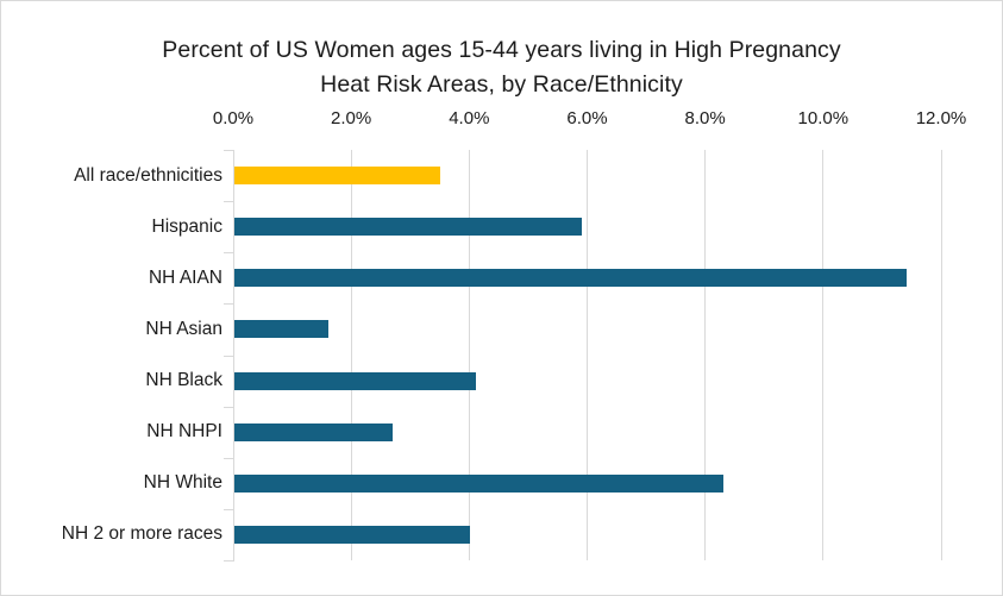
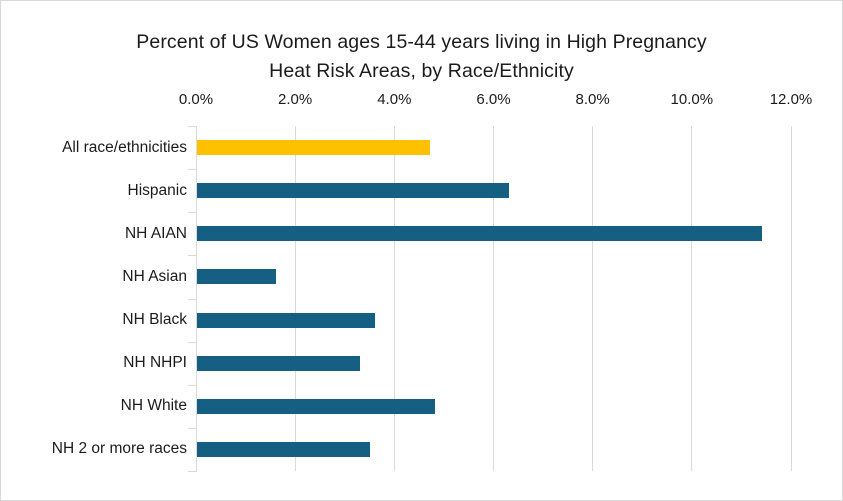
All race/ethnicities: 3.5% -> 4.7%
Hispanic: 5.9% -> 6.3%
NH Black: 4.1% -> 3.6%
NH NHPI: 2.7% -> 3.3%
NH White: 8.3% -> 4.8%
NH 2 or more races: 4.0% -> 3.5%
